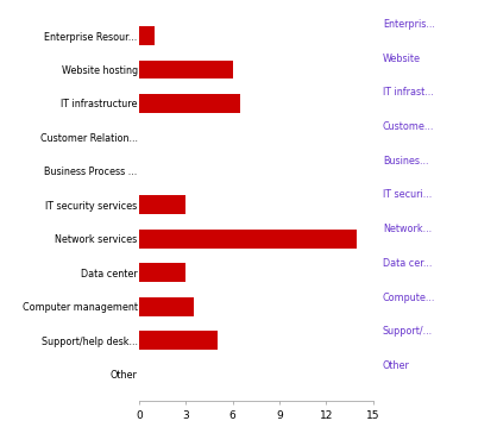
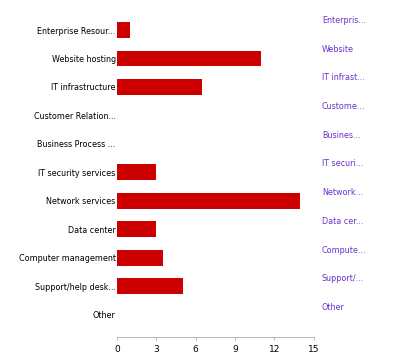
Website hosting: 6.0 -> 11.0
